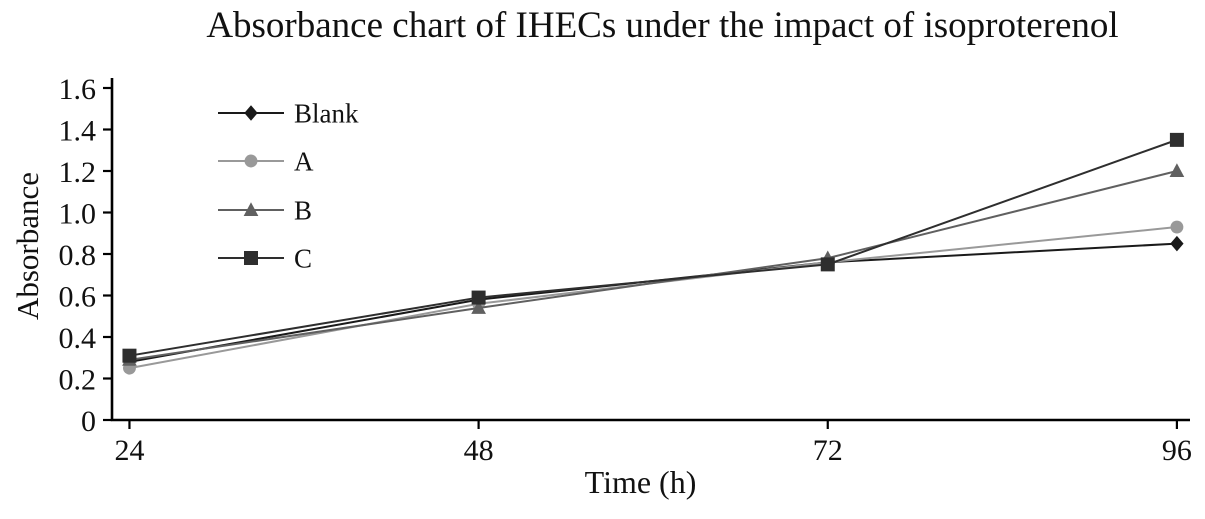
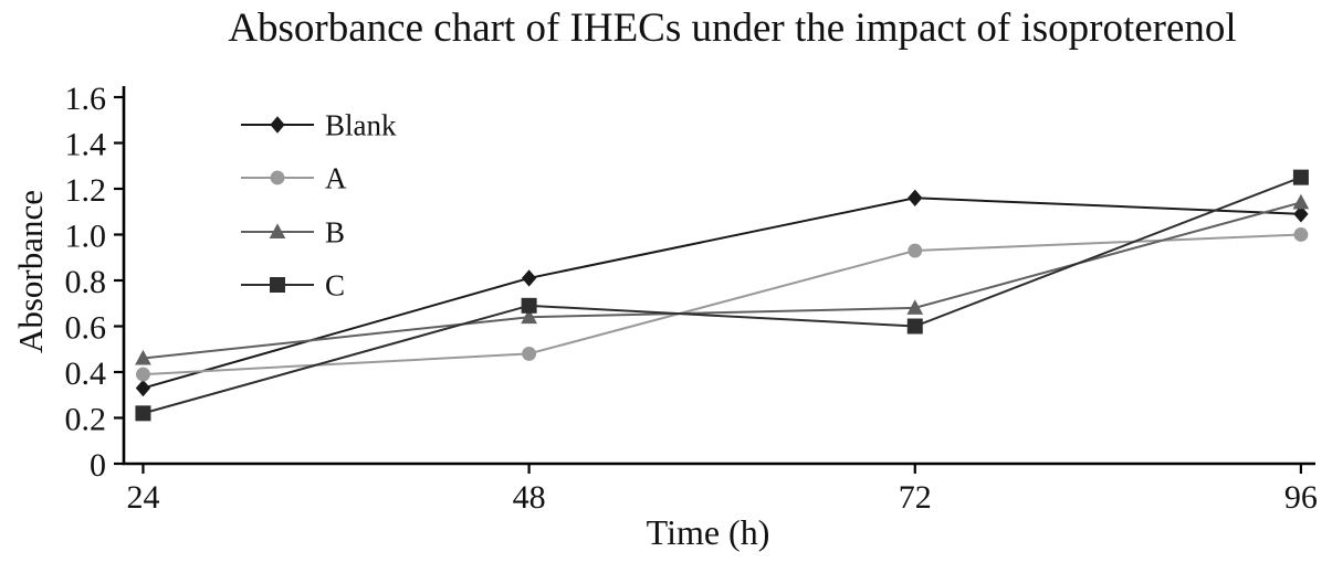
Blank/24: 0.28 -> 0.33
A/24: 0.25 -> 0.39
B/24: 0.29 -> 0.46
C/24: 0.31 -> 0.22
Blank/48: 0.58 -> 0.81
A/48: 0.56 -> 0.48
B/48: 0.54 -> 0.64
C/48: 0.59 -> 0.69
Blank/72: 0.76 -> 1.16
A/72: 0.76 -> 0.93
B/72: 0.78 -> 0.68
C/72: 0.75 -> 0.60
Blank/96: 0.85 -> 1.09
A/96: 0.93 -> 1.00
B/96: 1.20 -> 1.14
C/96: 1.35 -> 1.25
